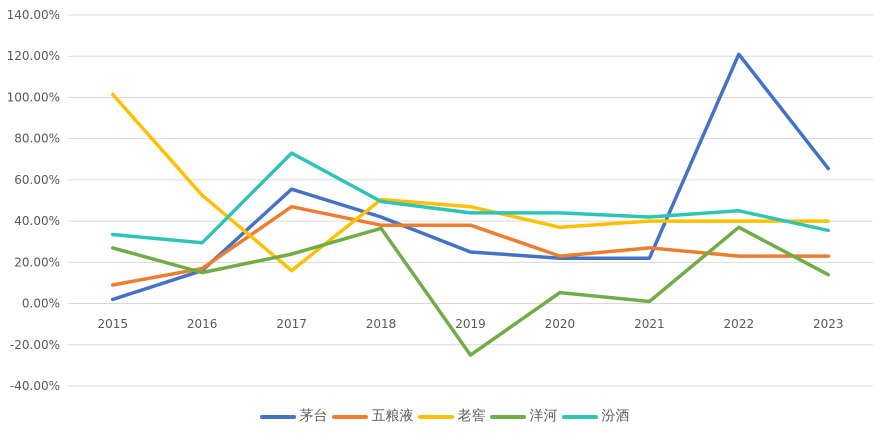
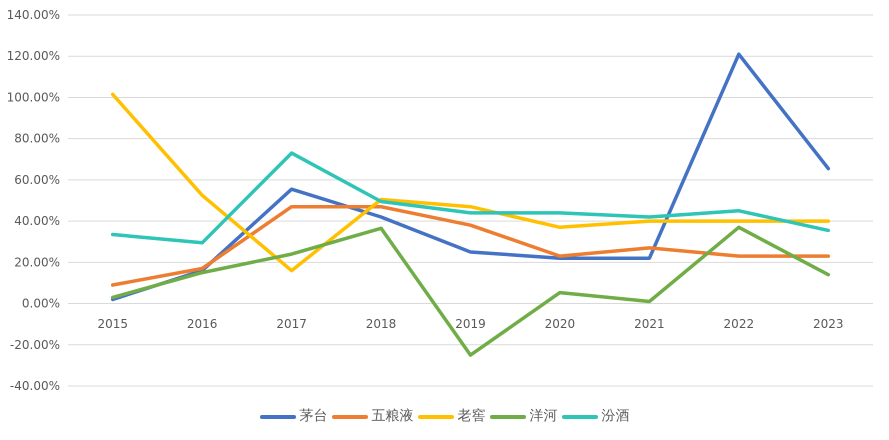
洋河/2015: 27% -> 3%
五粮液/2018: 38% -> 47%
